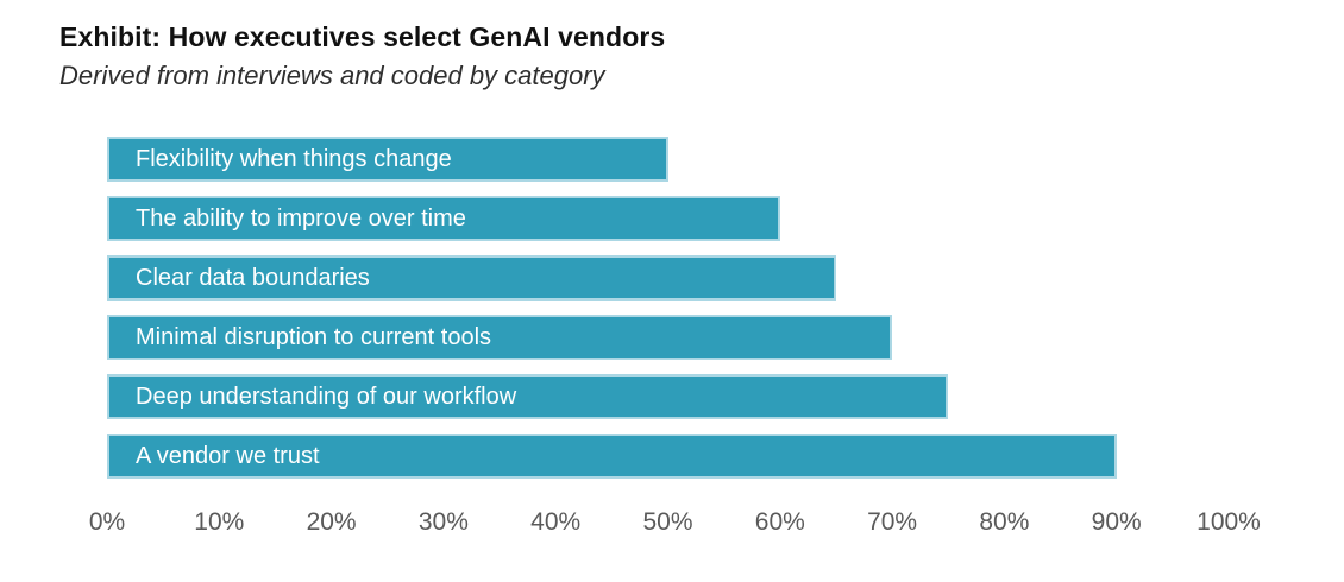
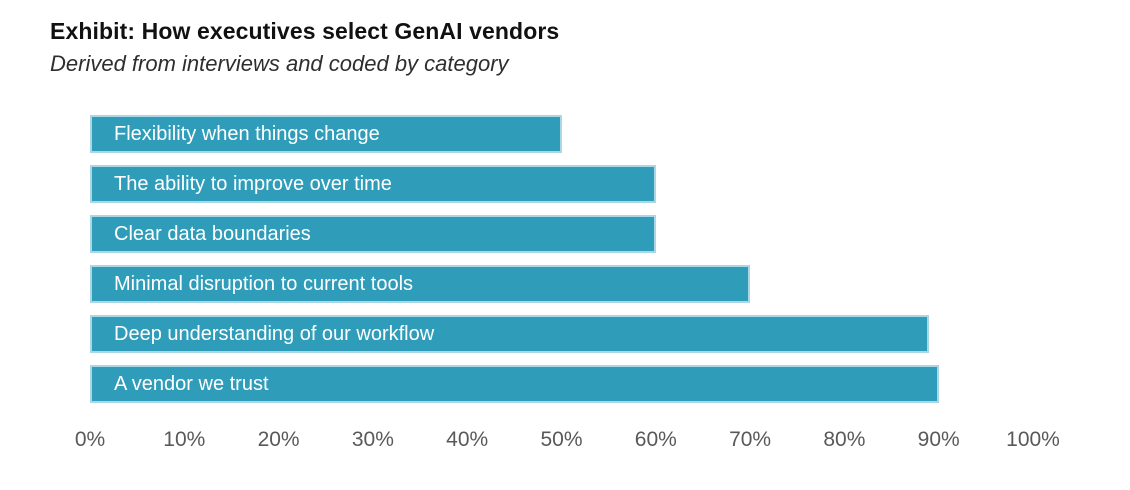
Clear data boundaries: 65% -> 60%
Deep understanding of our workflow: 75% -> 89%
